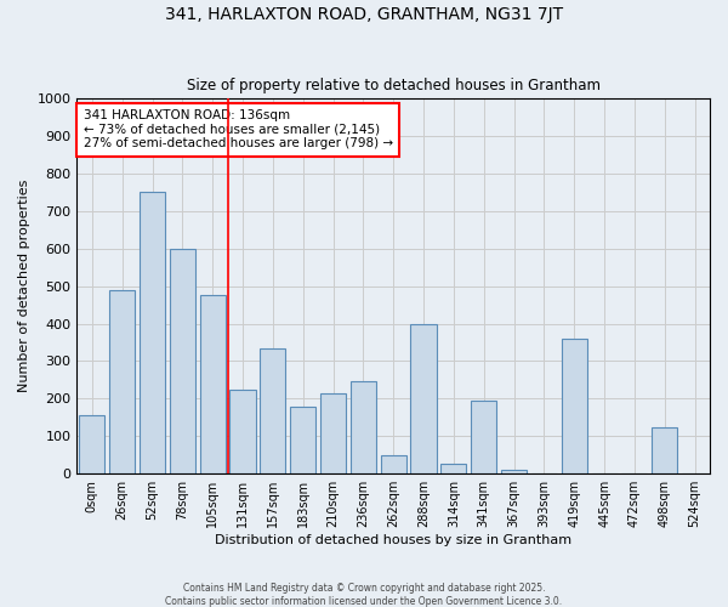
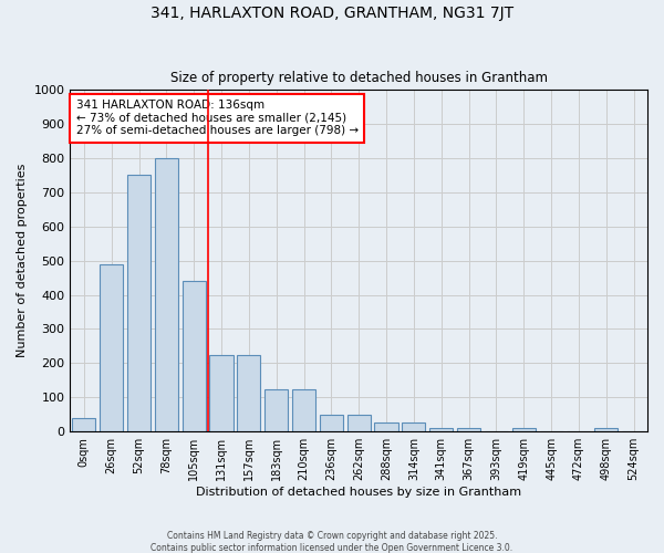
0sqm: 155 -> 40
78sqm: 600 -> 800
105sqm: 475 -> 440
157sqm: 335 -> 225
183sqm: 180 -> 125
210sqm: 215 -> 125
236sqm: 245 -> 50
288sqm: 400 -> 25
341sqm: 195 -> 10
419sqm: 360 -> 10
498sqm: 125 -> 10
